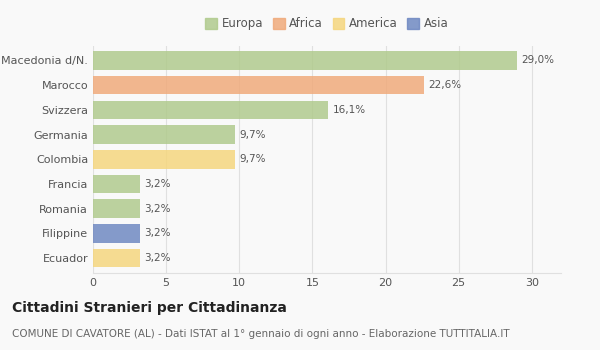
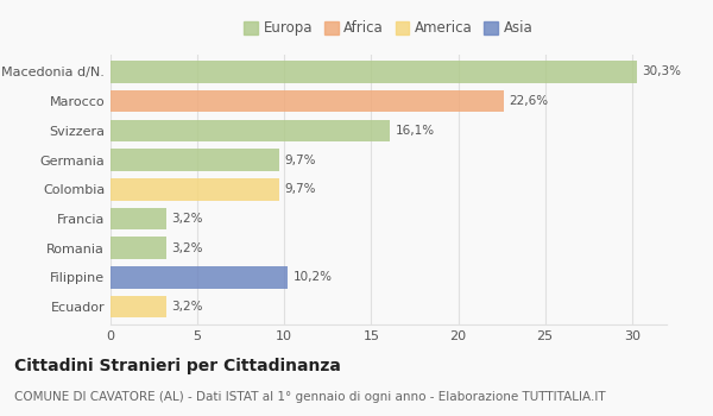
Macedonia d/N.: 29,0% -> 30,3%
Filippine: 3,2% -> 10,2%
